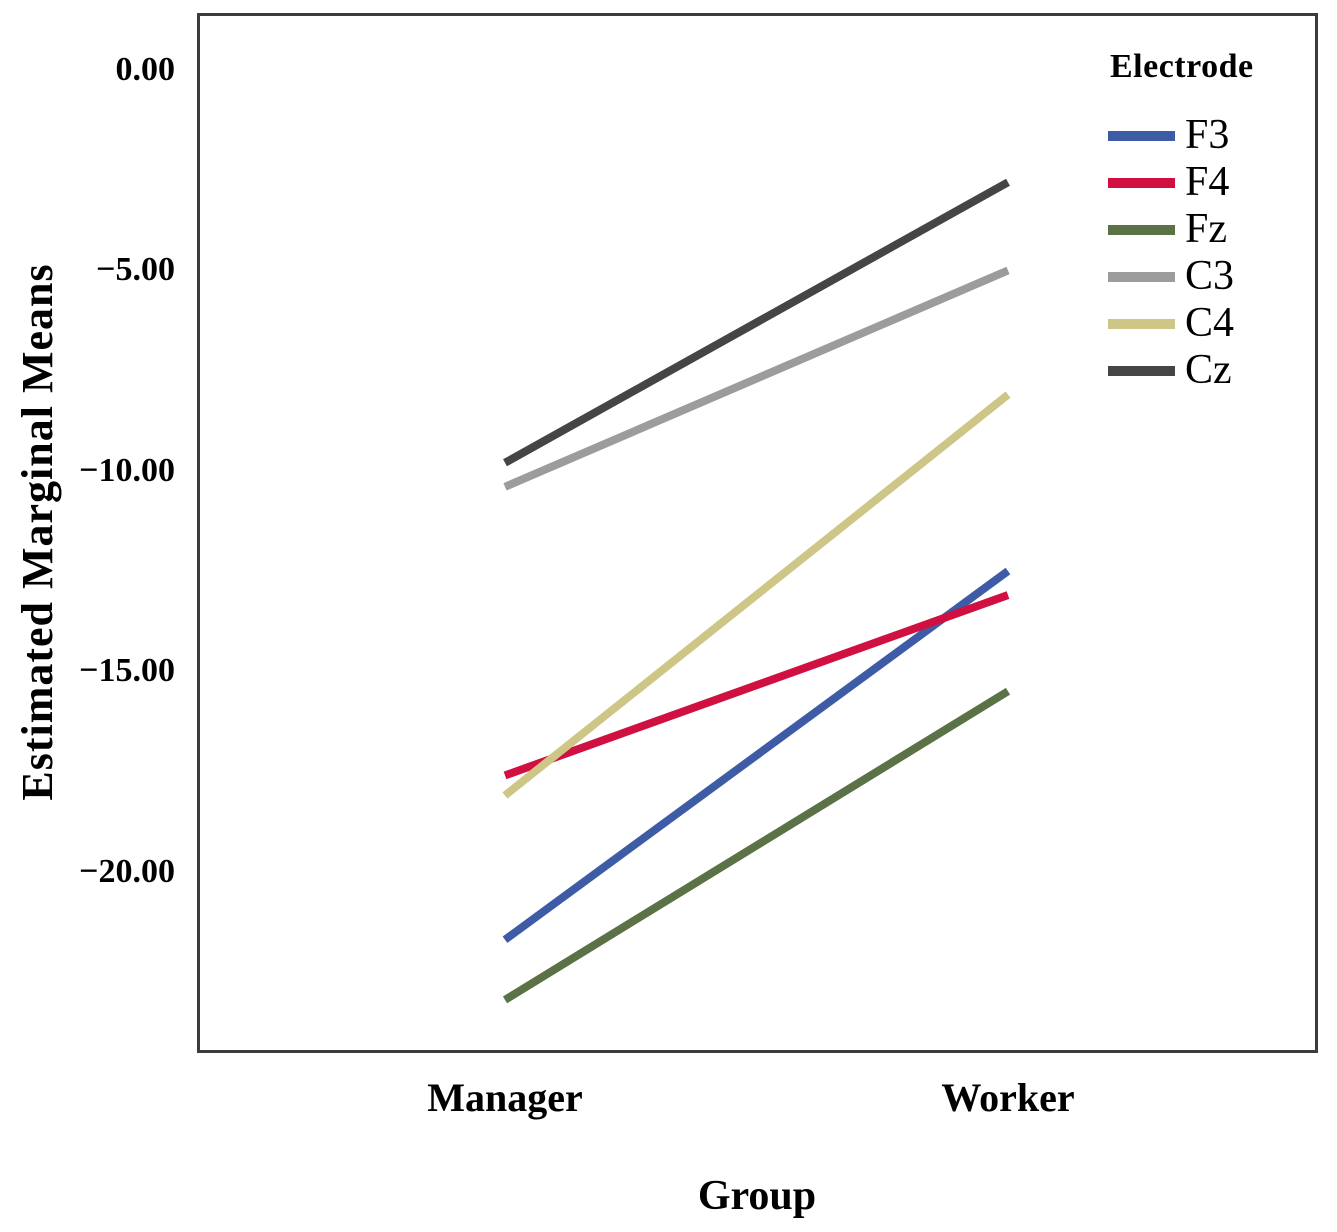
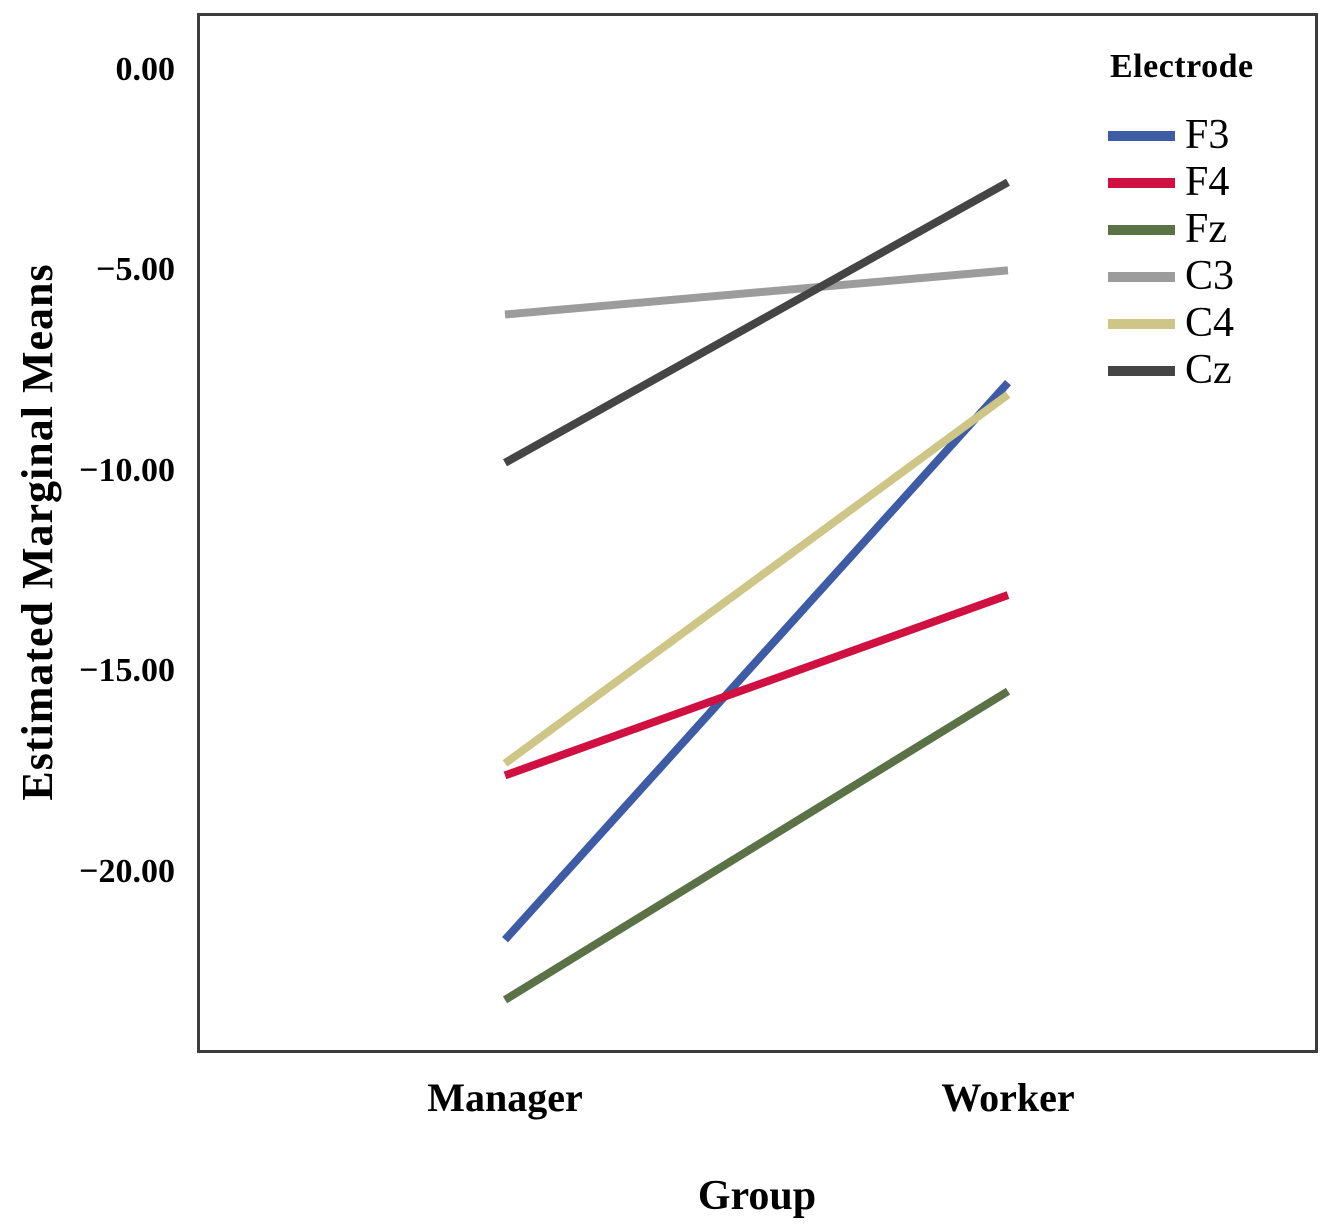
C3/Manager: -10.4 -> -6.1
C4/Manager: -18.1 -> -17.3
F3/Worker: -12.5 -> -7.8
